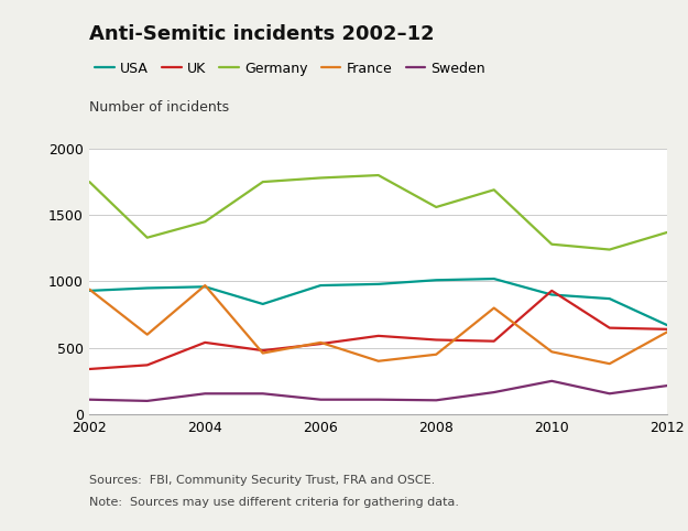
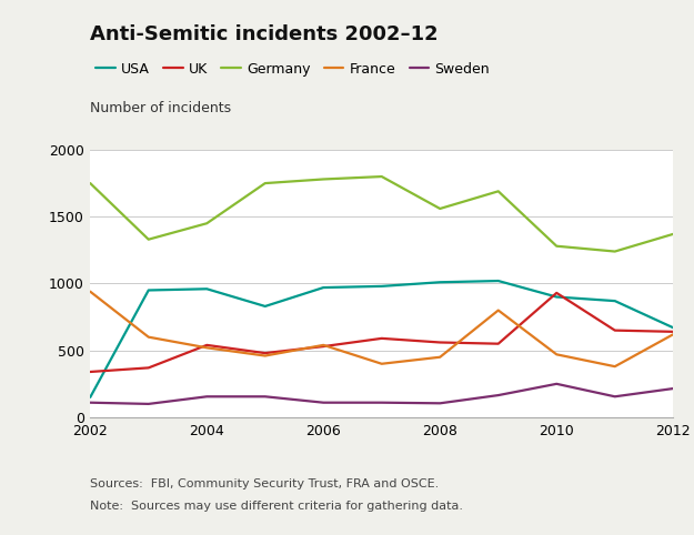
USA/2002: 930 -> 150
France/2004: 970 -> 520
